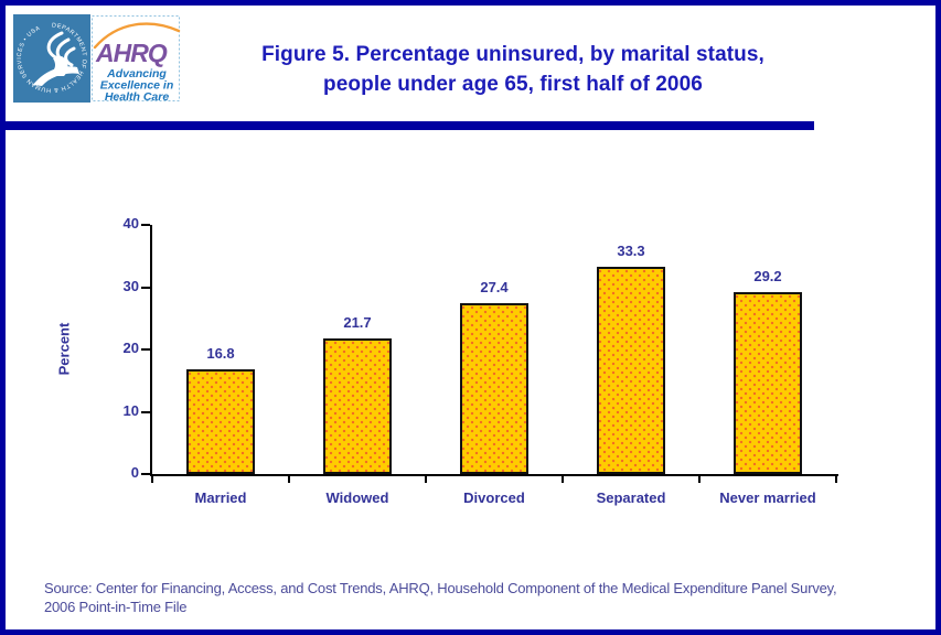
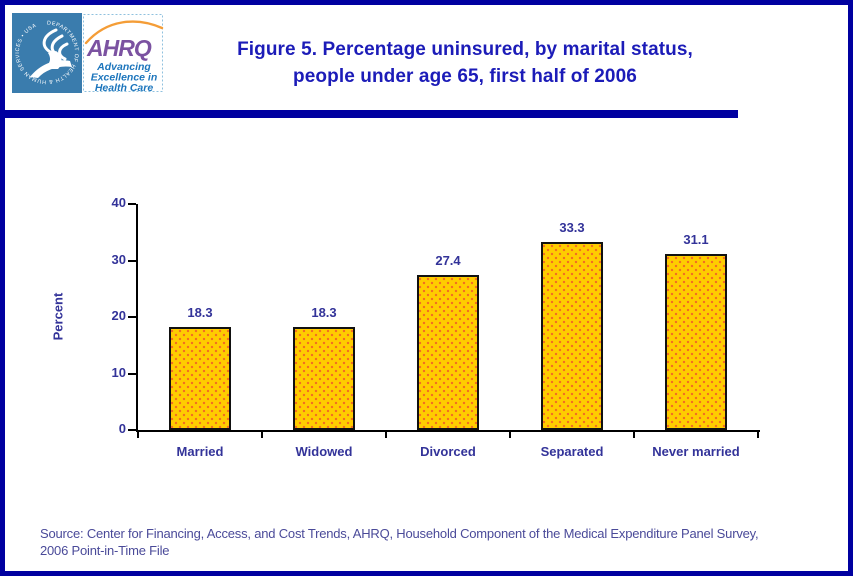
Married: 16.8 -> 18.3
Widowed: 21.7 -> 18.3
Never married: 29.2 -> 31.1
